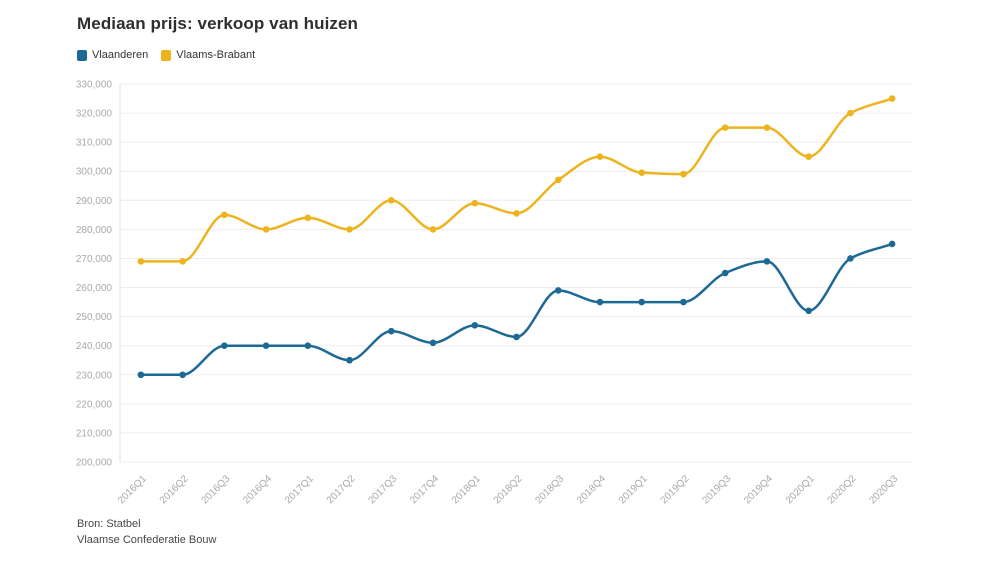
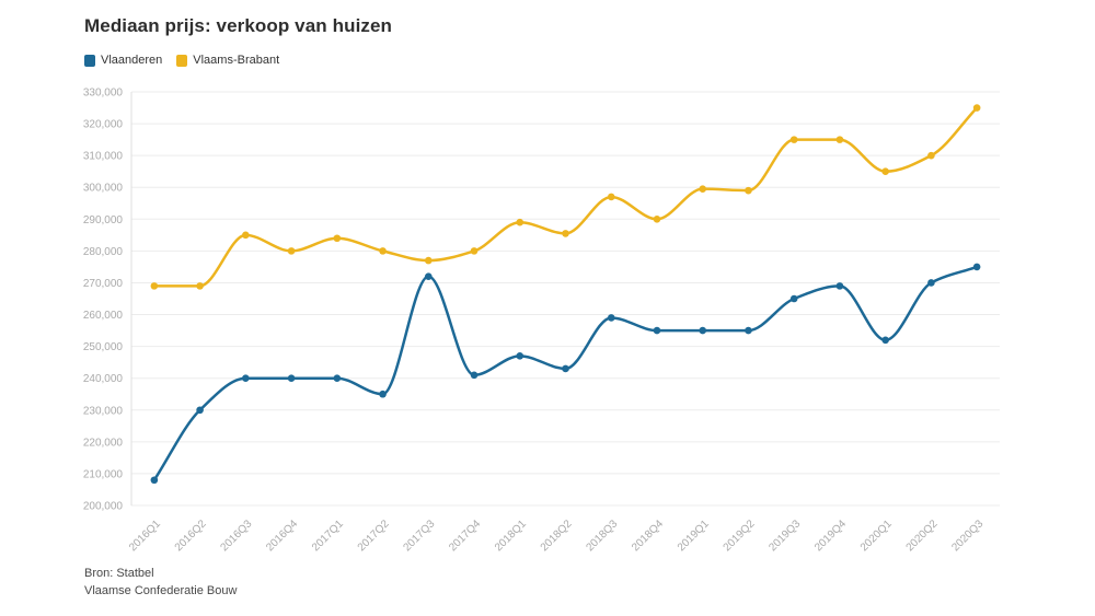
Vlaanderen/2016Q1: 230000 -> 208000
Vlaanderen/2017Q3: 245000 -> 272000
Vlaams-Brabant/2017Q3: 290000 -> 277000
Vlaams-Brabant/2018Q4: 305000 -> 290000
Vlaams-Brabant/2020Q2: 320000 -> 310000
